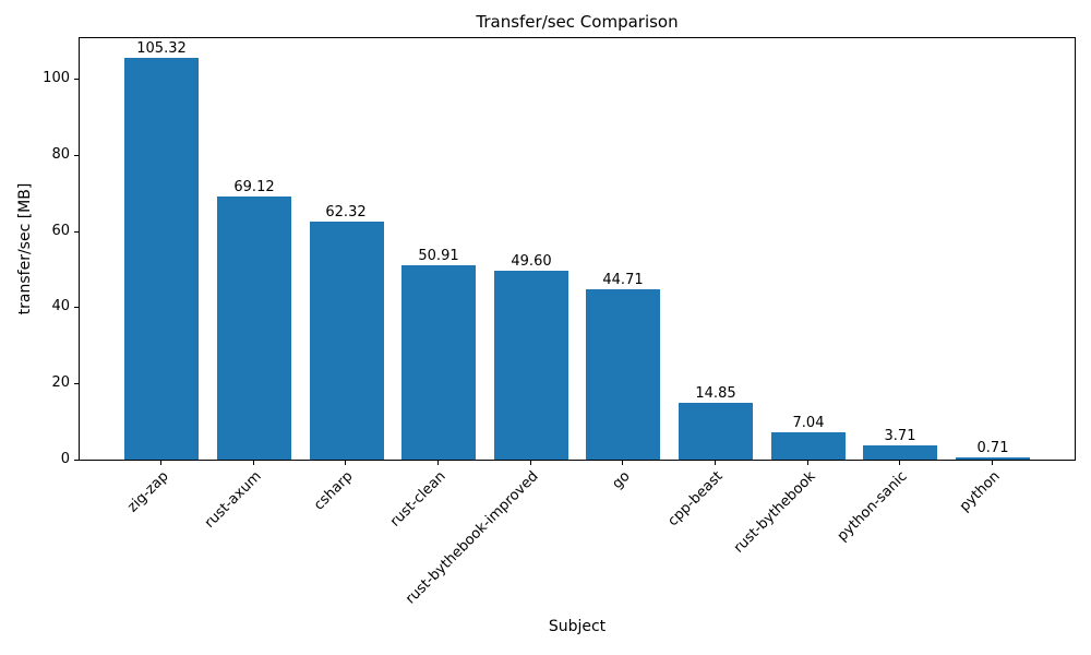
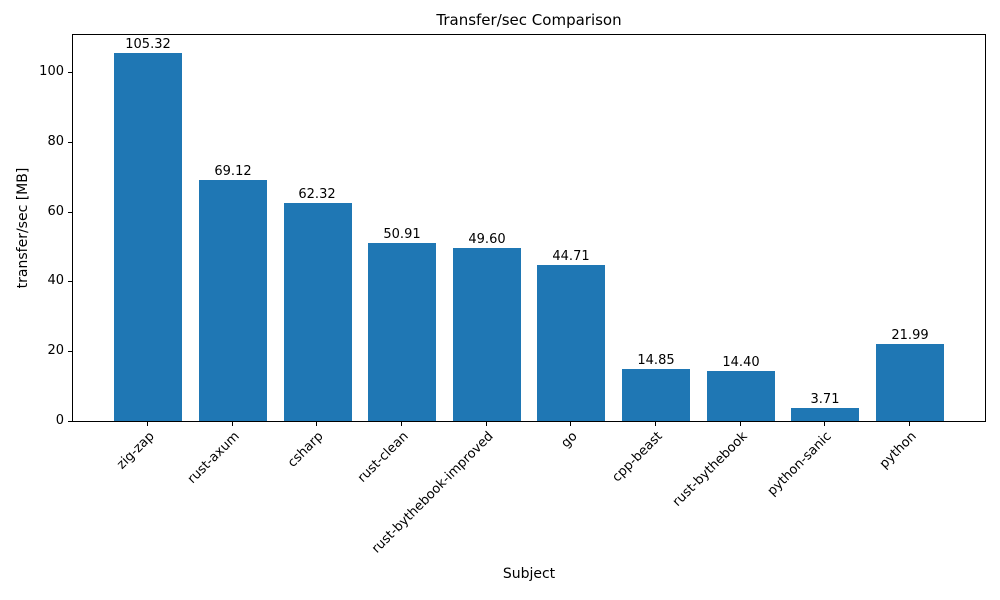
rust-bythebook: 7.04 -> 14.40
python: 0.71 -> 21.99
